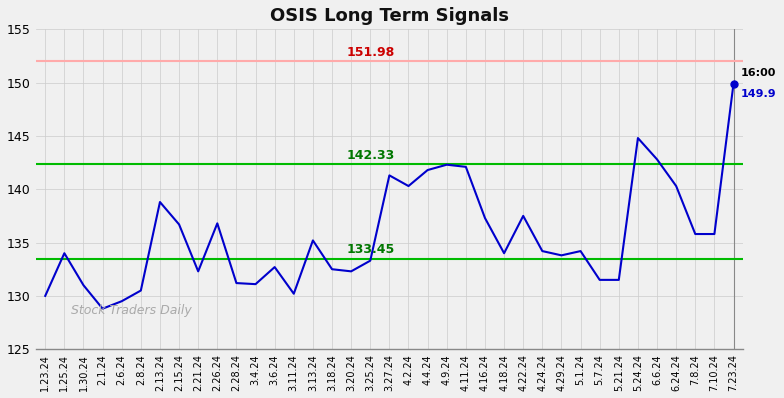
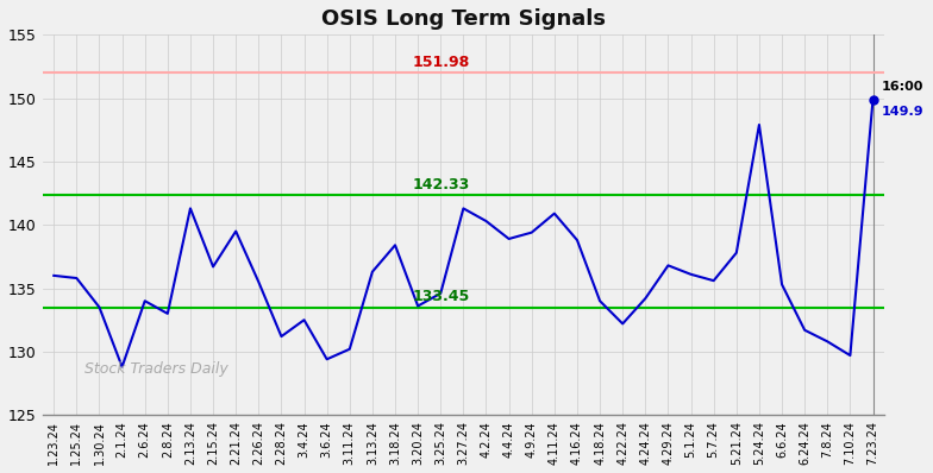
1.23.24: 130.0 -> 136.0
1.25.24: 134.0 -> 135.8
1.30.24: 131.0 -> 133.5
2.6.24: 129.5 -> 134.0
2.8.24: 130.5 -> 133.0
2.13.24: 138.8 -> 141.3
2.21.24: 132.3 -> 139.5
2.26.24: 136.8 -> 135.5
3.4.24: 131.1 -> 132.5
3.6.24: 132.7 -> 129.4
3.13.24: 135.2 -> 136.3
3.18.24: 132.5 -> 138.4
3.20.24: 132.3 -> 133.6
3.25.24: 133.3 -> 134.6
4.4.24: 141.8 -> 138.9
4.9.24: 142.3 -> 139.4
4.11.24: 142.1 -> 140.9
4.16.24: 137.3 -> 138.8
4.22.24: 137.5 -> 132.2
4.29.24: 133.8 -> 136.8
5.1.24: 134.2 -> 136.1
5.7.24: 131.5 -> 135.6
5.21.24: 131.5 -> 137.8
5.24.24: 144.8 -> 147.9
6.6.24: 142.8 -> 135.3
6.24.24: 140.3 -> 131.7
7.8.24: 135.8 -> 130.8
7.10.24: 135.8 -> 129.7
